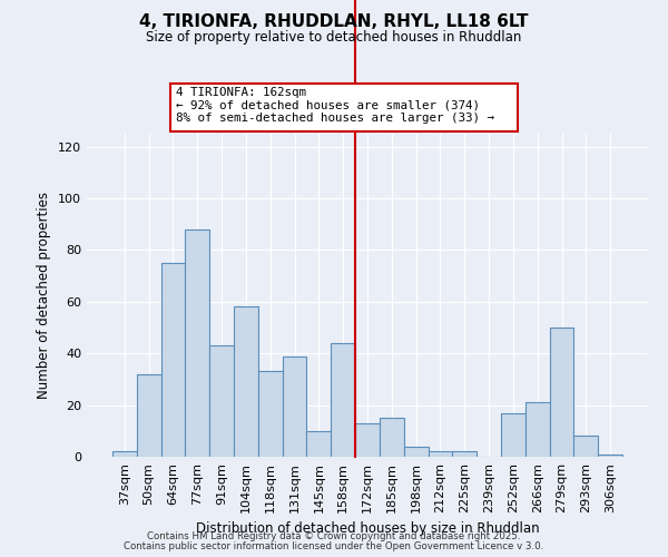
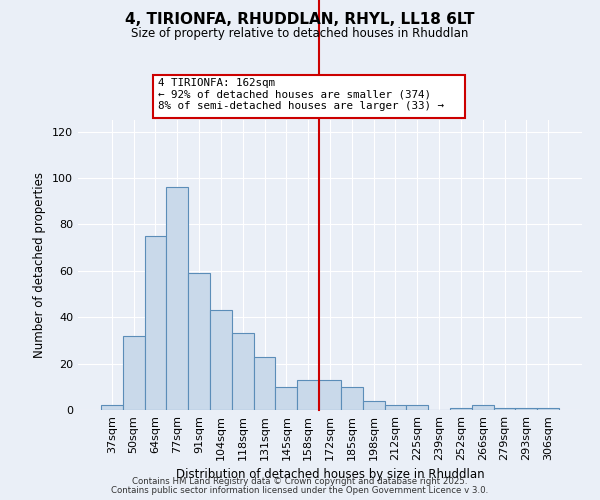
77sqm: 88 -> 96
91sqm: 43 -> 59
104sqm: 58 -> 43
131sqm: 39 -> 23
158sqm: 44 -> 13
185sqm: 15 -> 10
252sqm: 17 -> 1
266sqm: 21 -> 2
279sqm: 50 -> 1
293sqm: 8 -> 1
